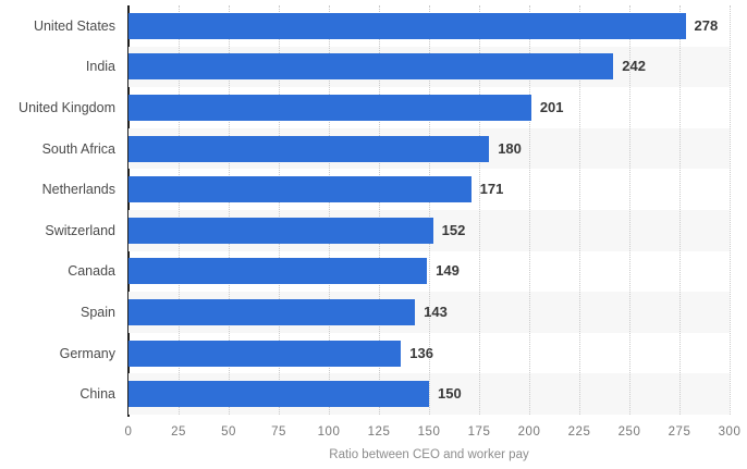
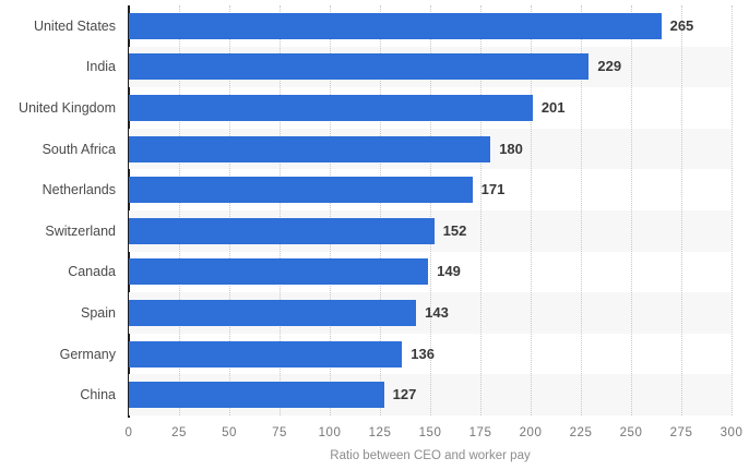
United States: 278 -> 265
India: 242 -> 229
China: 150 -> 127
